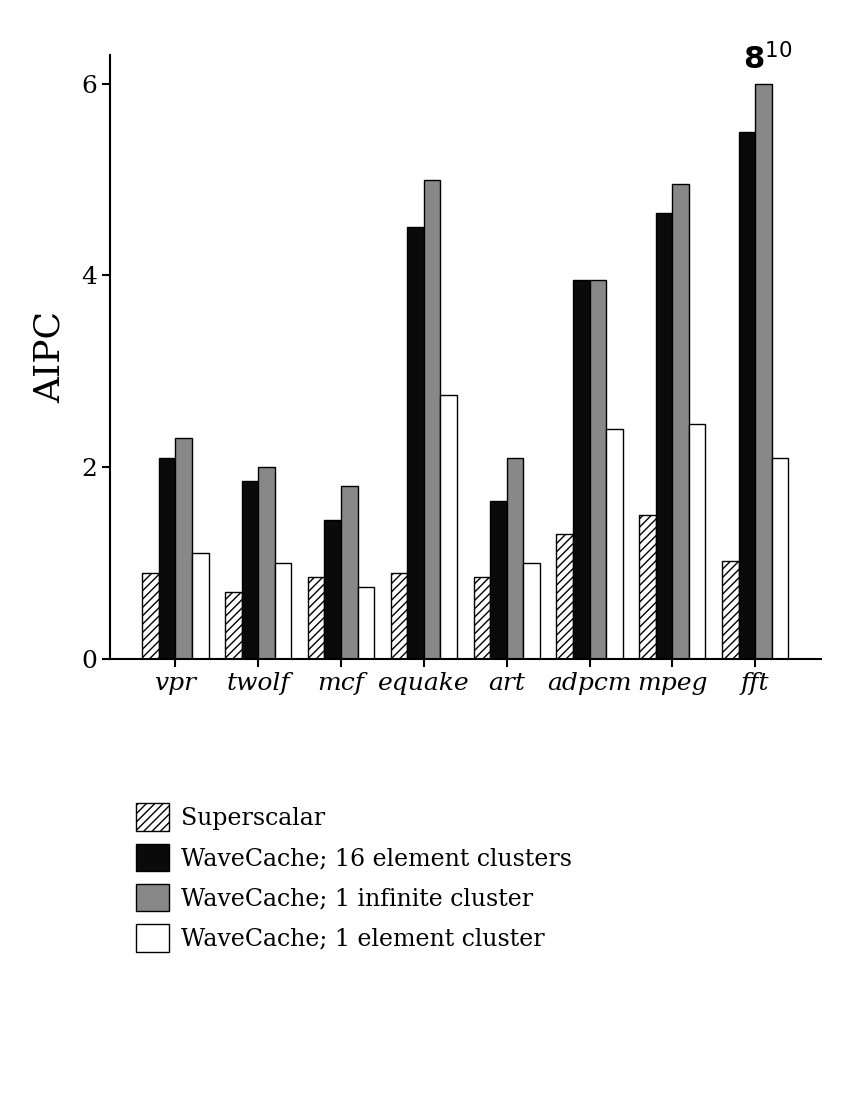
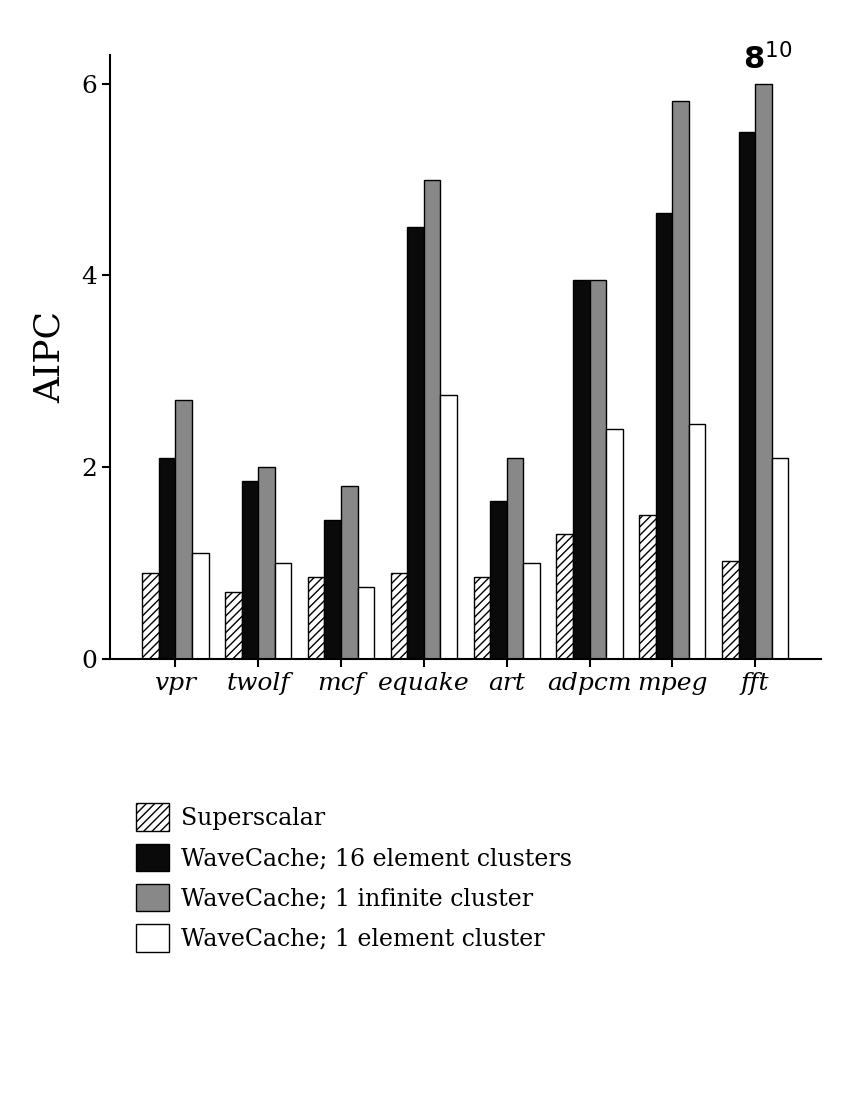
WaveCache; 1 infinite cluster/vpr: 2.30 -> 2.70
WaveCache; 1 infinite cluster/mpeg: 4.95 -> 5.82
